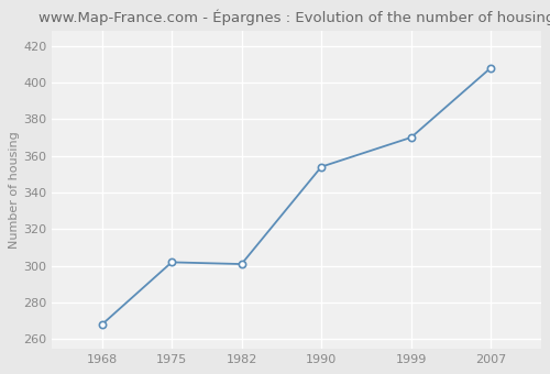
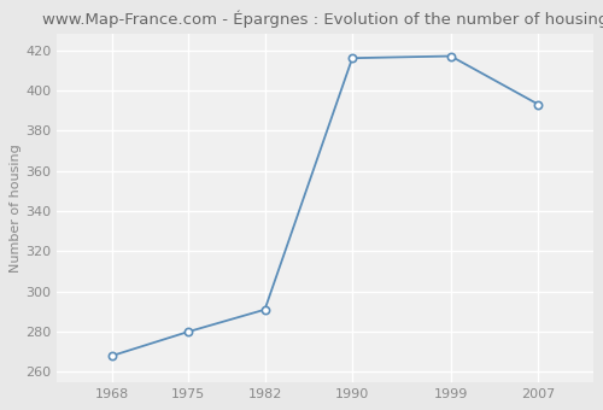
1975: 302 -> 280
1982: 301 -> 291
1990: 354 -> 416
1999: 370 -> 417
2007: 408 -> 393
